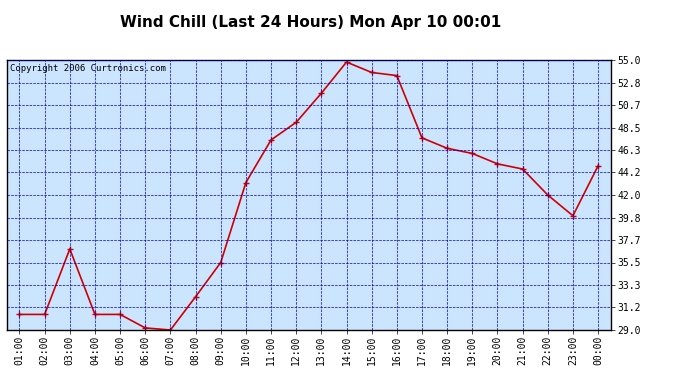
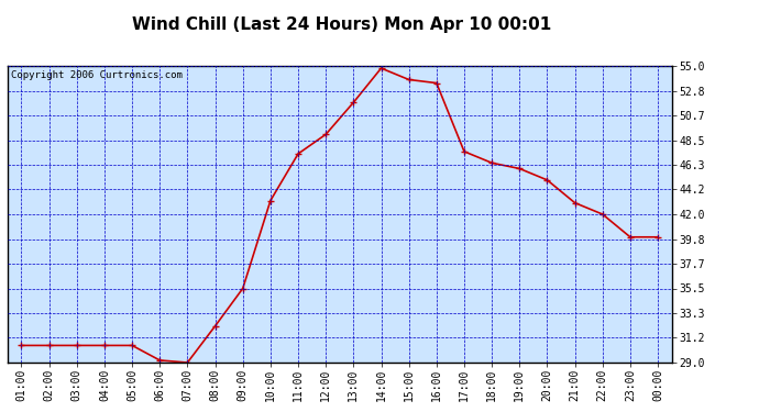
03:00: 36.8 -> 30.5
21:00: 44.5 -> 43.0
00:00: 44.8 -> 40.0
